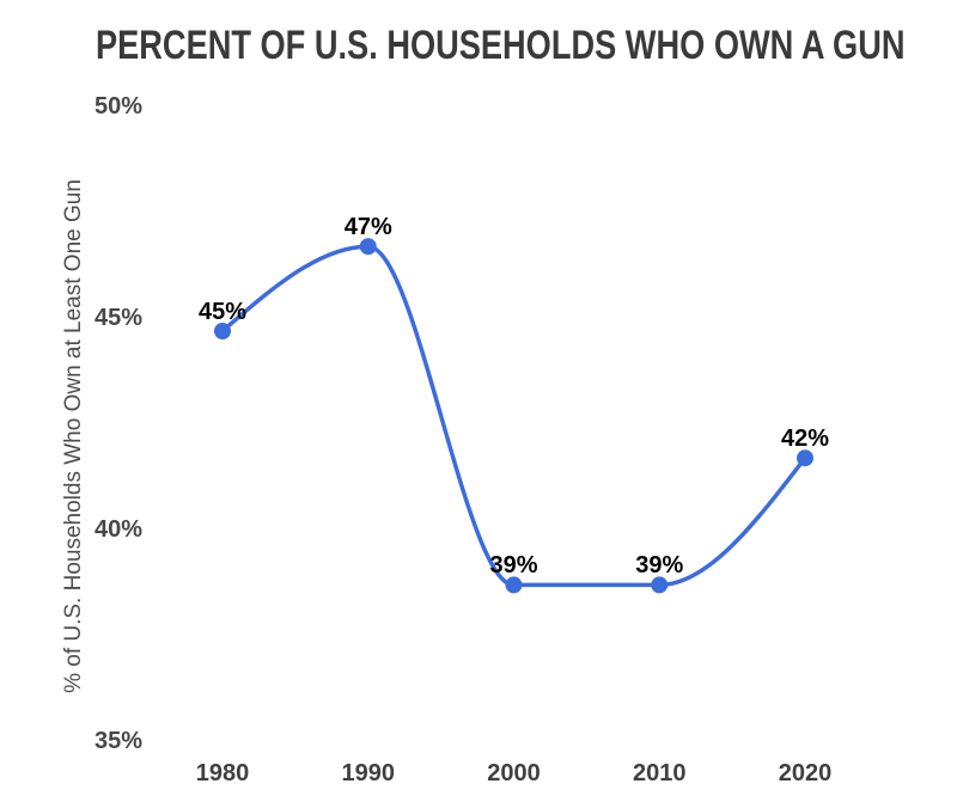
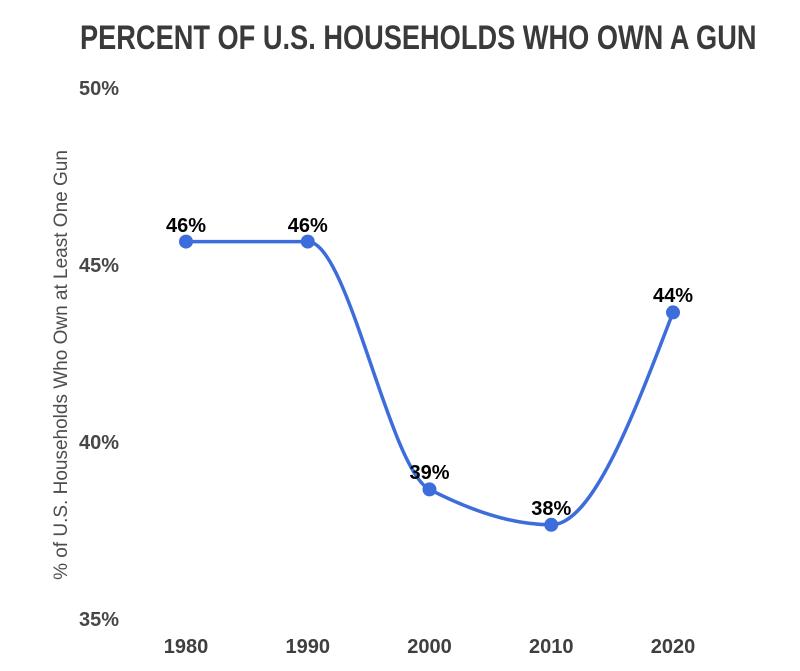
1980: 45% -> 46%
1990: 47% -> 46%
2010: 39% -> 38%
2020: 42% -> 44%
